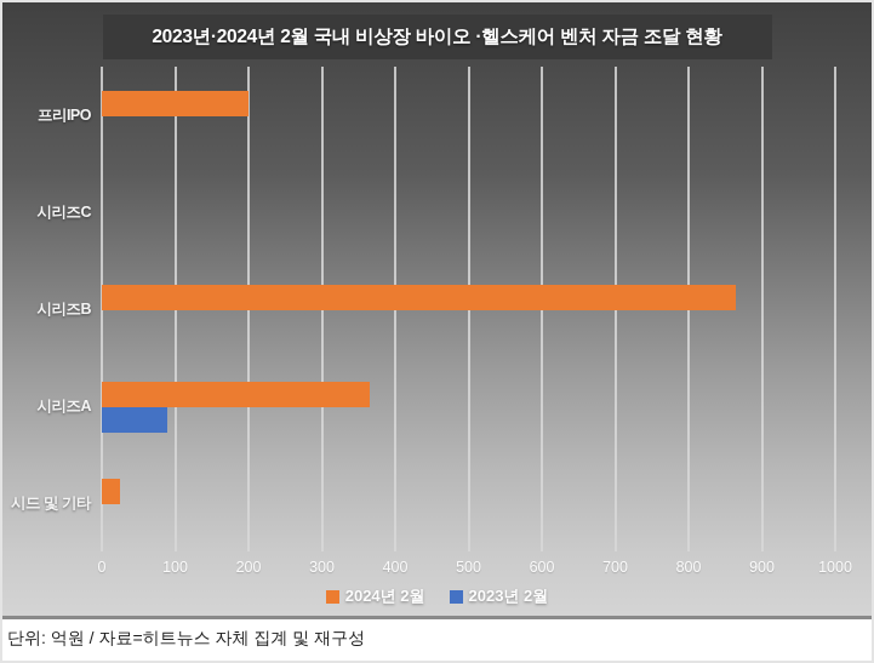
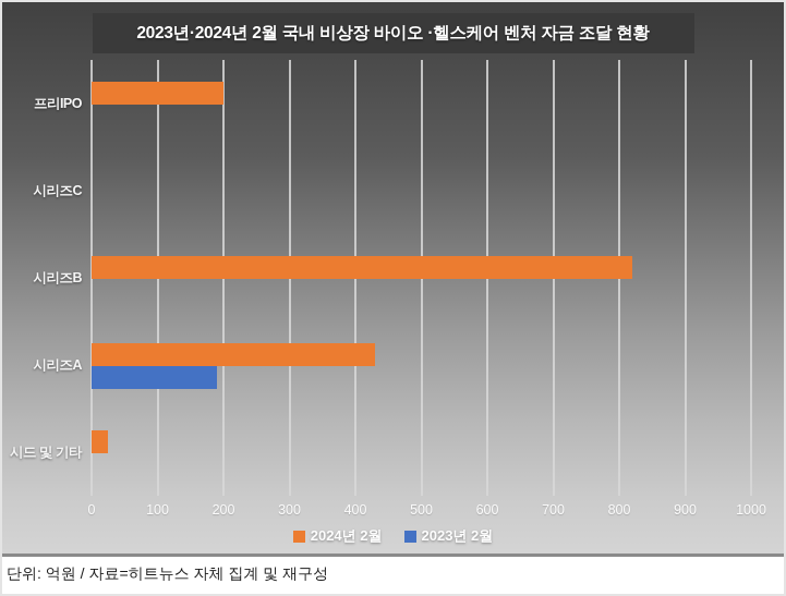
2024년 2월/시리즈B: 860 -> 820
2024년 2월/시리즈A: 360 -> 430
2023년 2월/시리즈A: 90 -> 190
